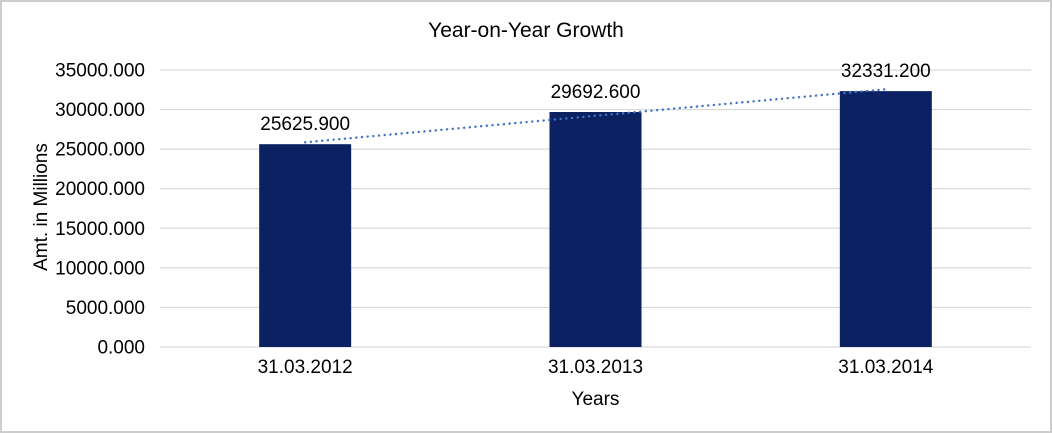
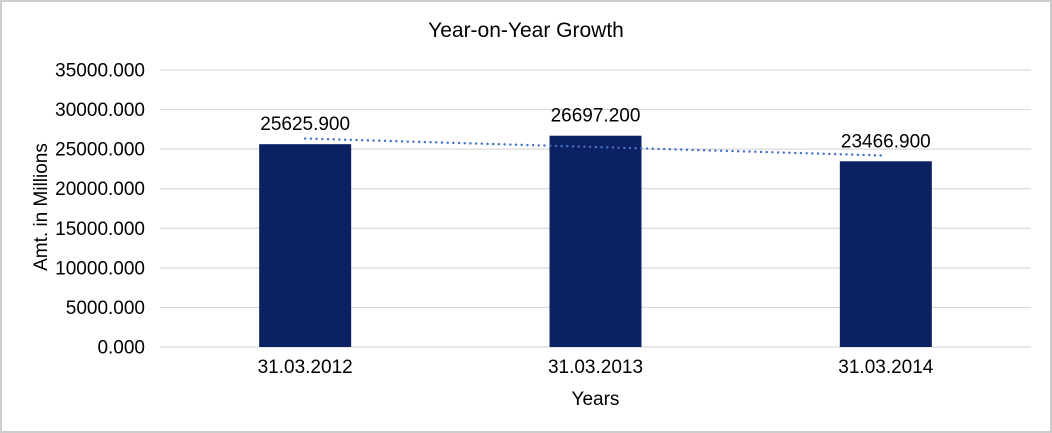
31.03.2013: 29692.600 -> 26697.200
31.03.2014: 32331.200 -> 23466.900
